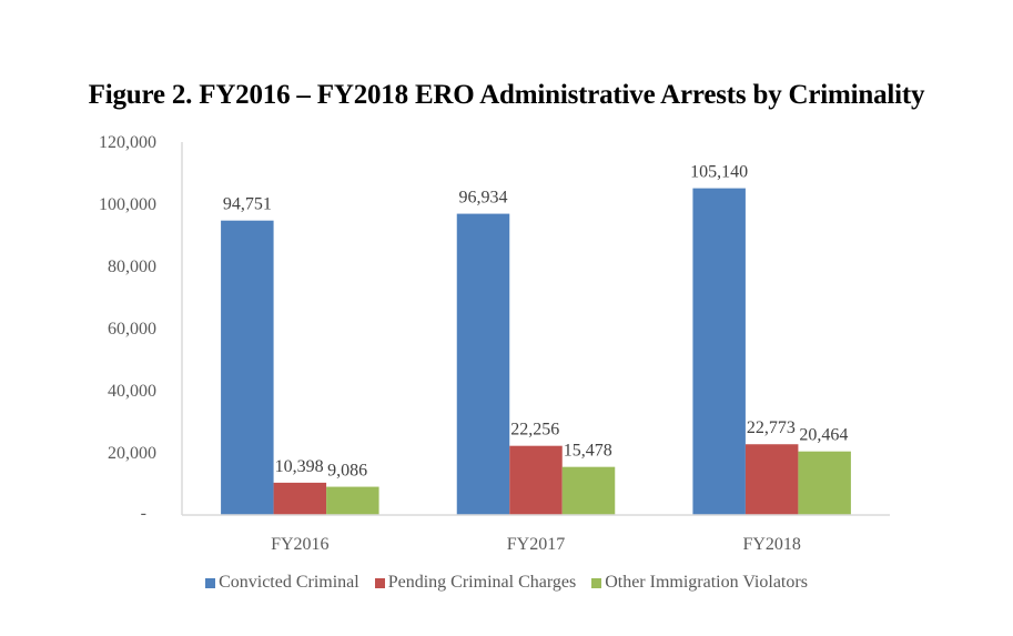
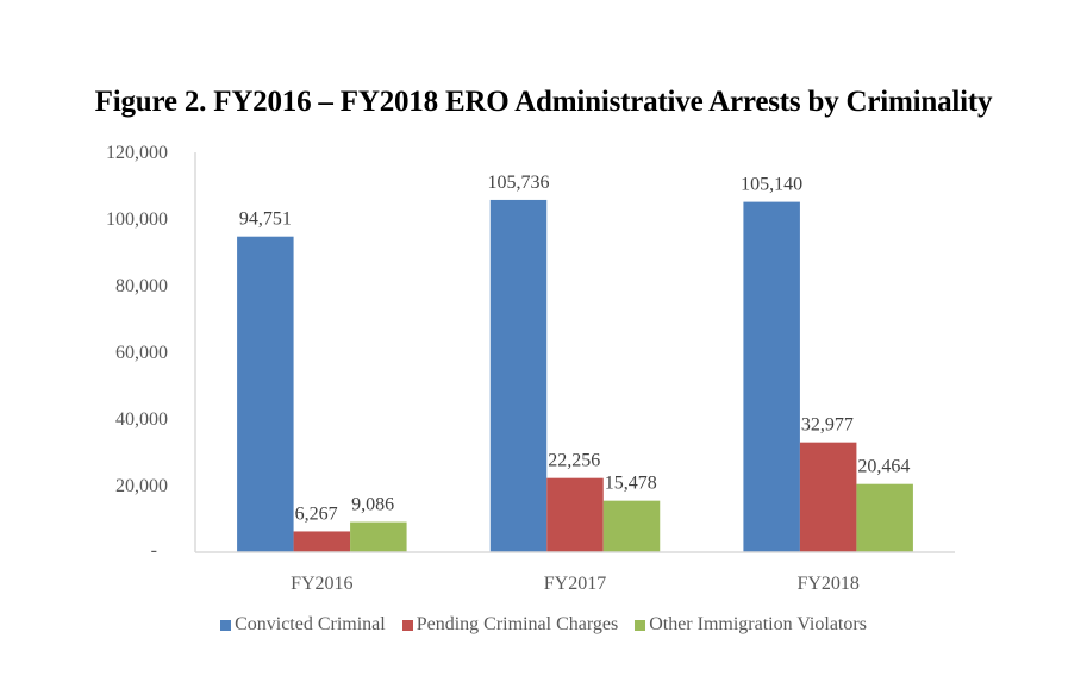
Pending Criminal Charges/FY2016: 10,398 -> 6,267
Convicted Criminal/FY2017: 96,934 -> 105,736
Pending Criminal Charges/FY2018: 22,773 -> 32,977
